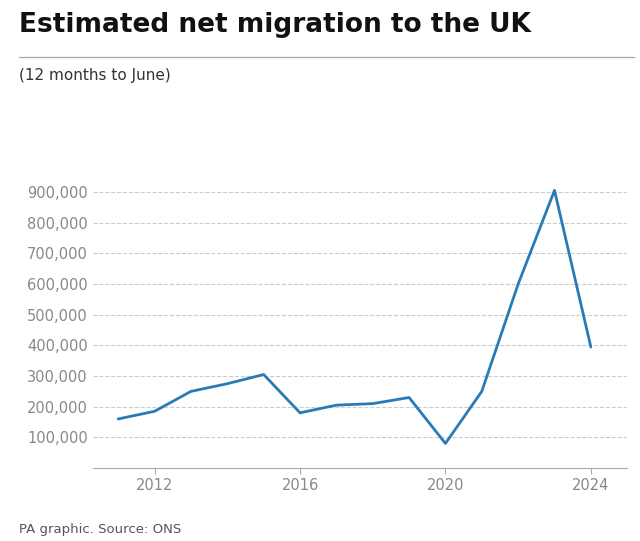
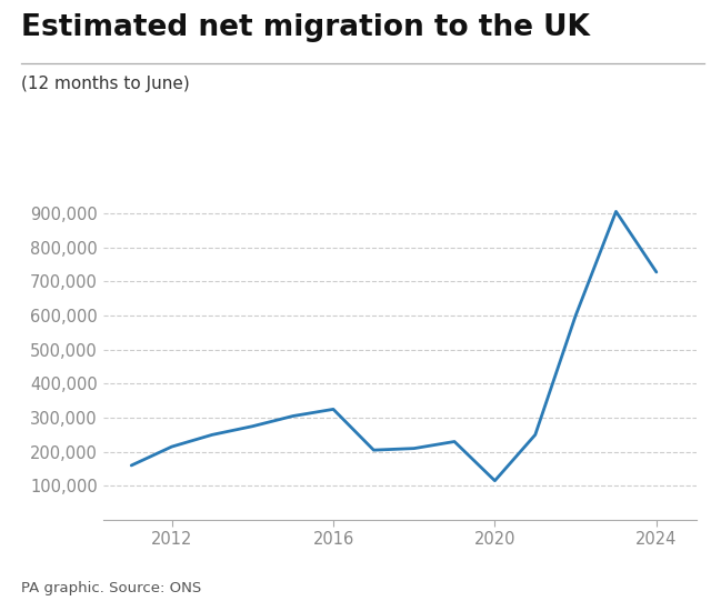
2012: 185,000 -> 215,000
2016: 180,000 -> 325,000
2020: 80,000 -> 115,000
2024: 395,000 -> 728,000
